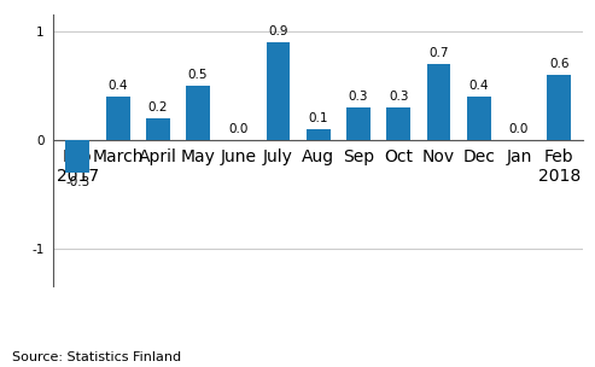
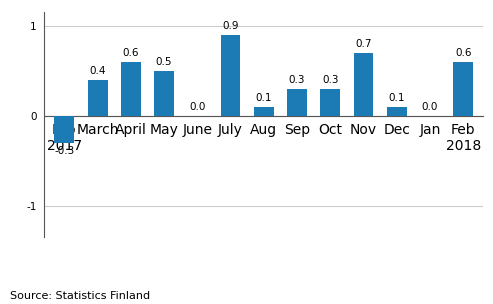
April: 0.2 -> 0.6
Dec: 0.4 -> 0.1
